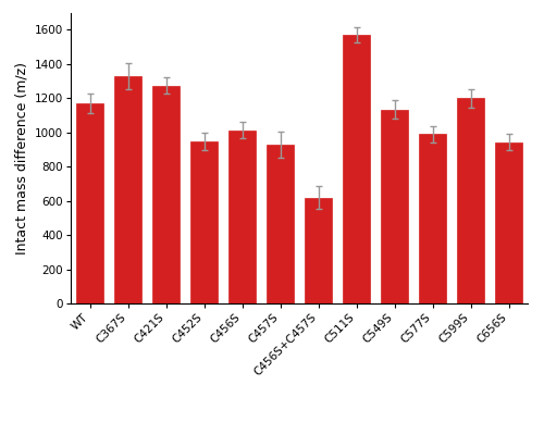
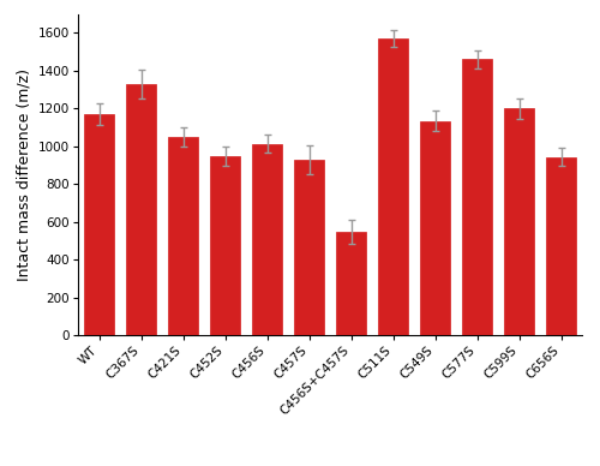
C421S: 1280 -> 1050
C456S+C457S: 620 -> 550
C577S: 990 -> 1460
